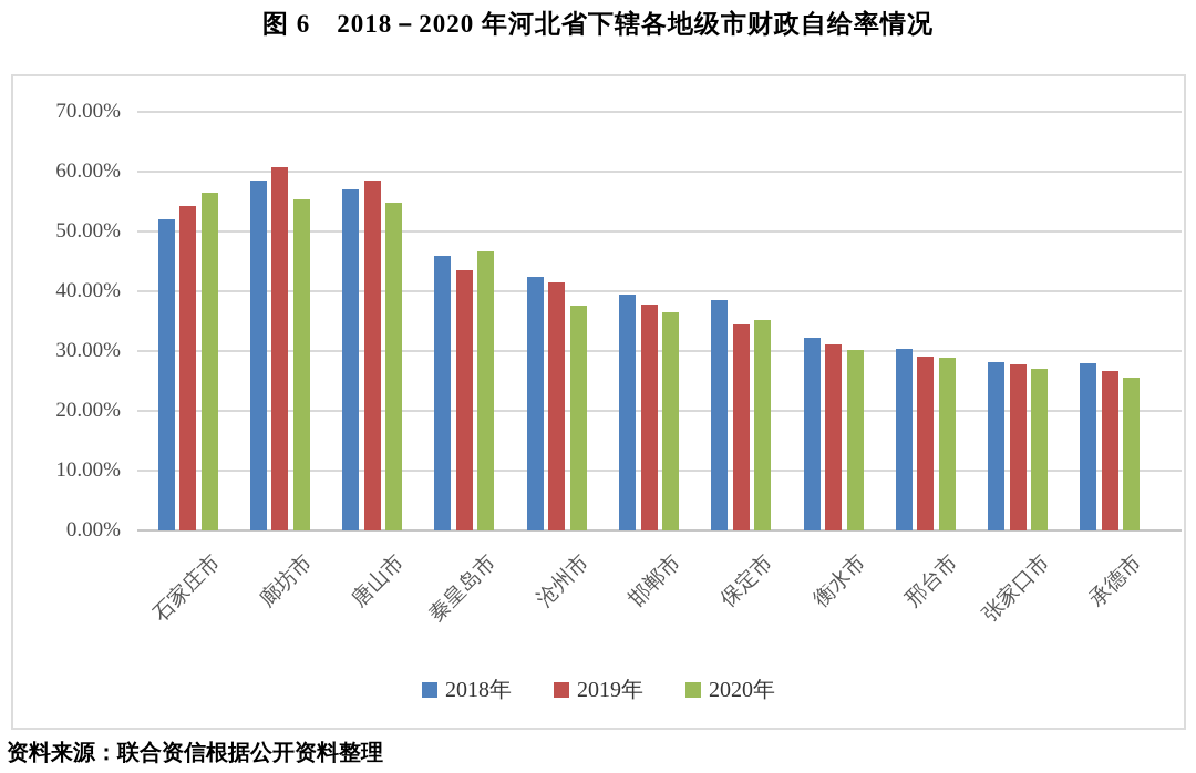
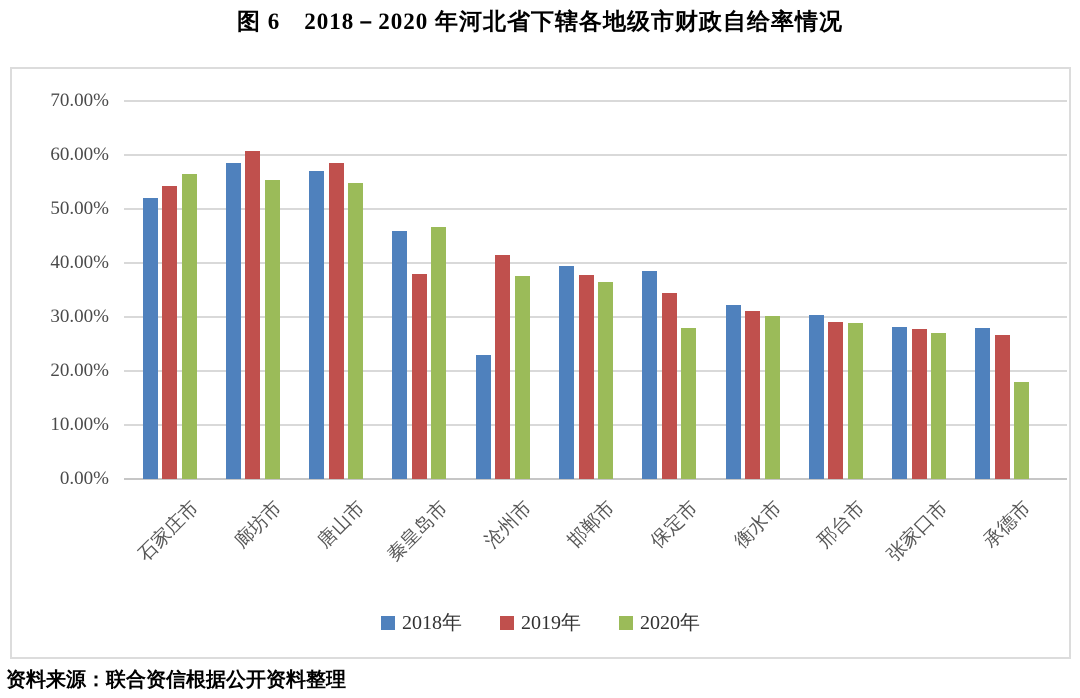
2019年/秦皇岛市: 44% -> 38%
2018年/沧州市: 42% -> 23%
2020年/保定市: 35% -> 28%
2020年/承德市: 26% -> 18%
